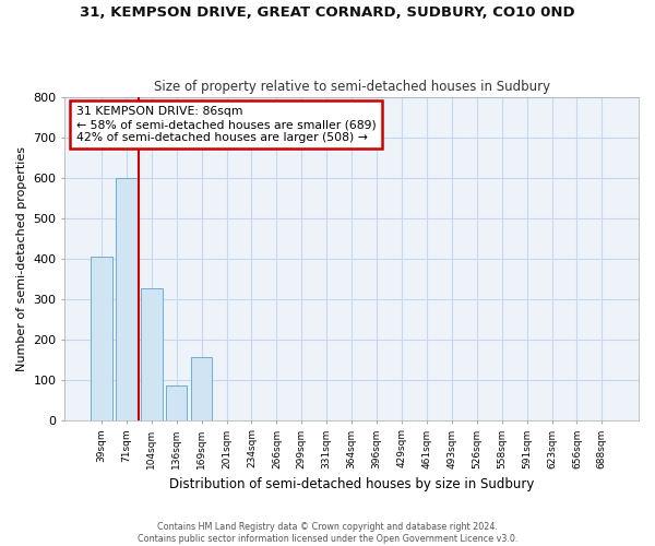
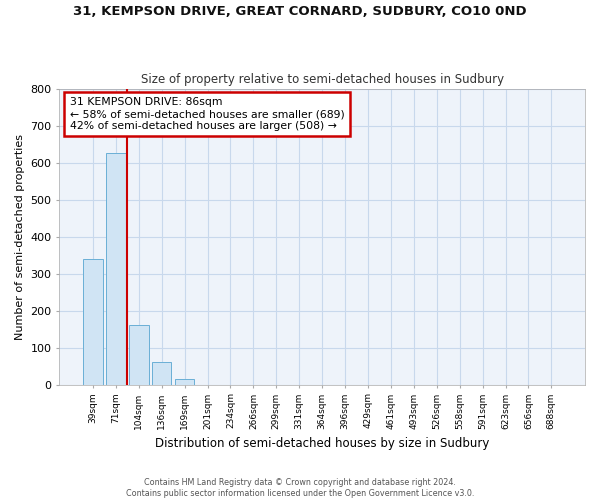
39sqm: 405 -> 340
71sqm: 600 -> 625
104sqm: 325 -> 160
136sqm: 85 -> 60
169sqm: 155 -> 15
